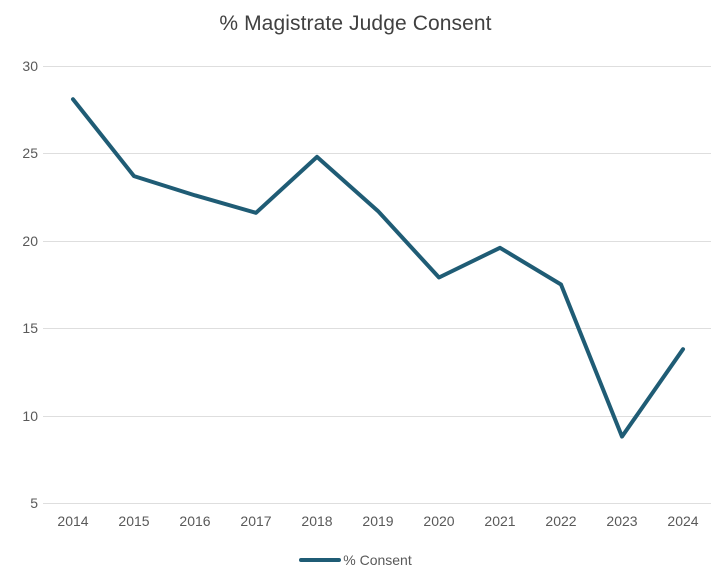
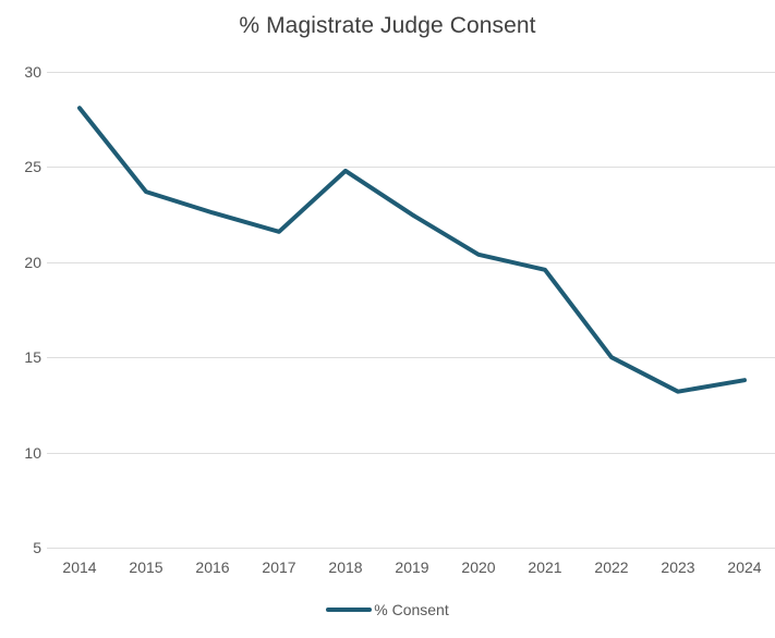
2019: 21.7 -> 22.5
2020: 17.9 -> 20.4
2022: 17.5 -> 15.0
2023: 8.8 -> 13.2
